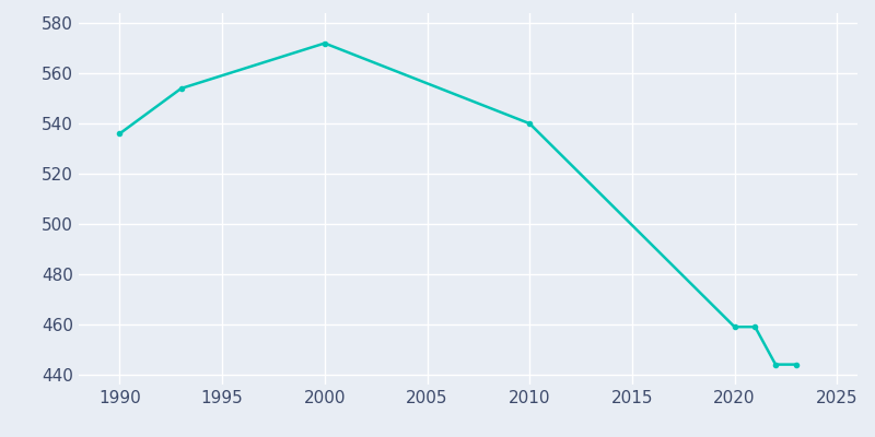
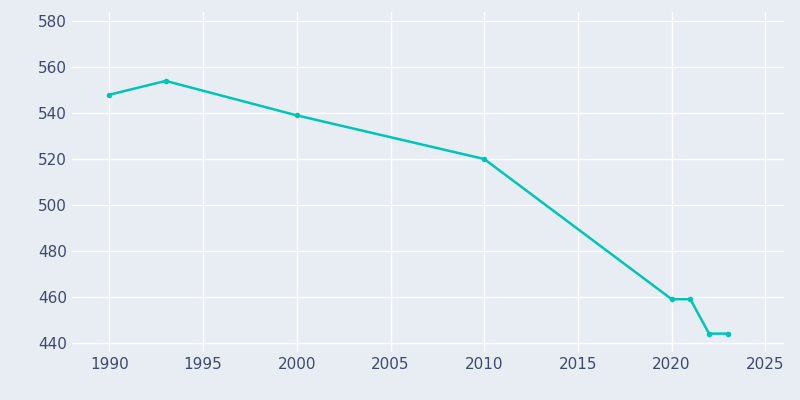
1990: 536 -> 548
2000: 572 -> 539
2010: 540 -> 520
